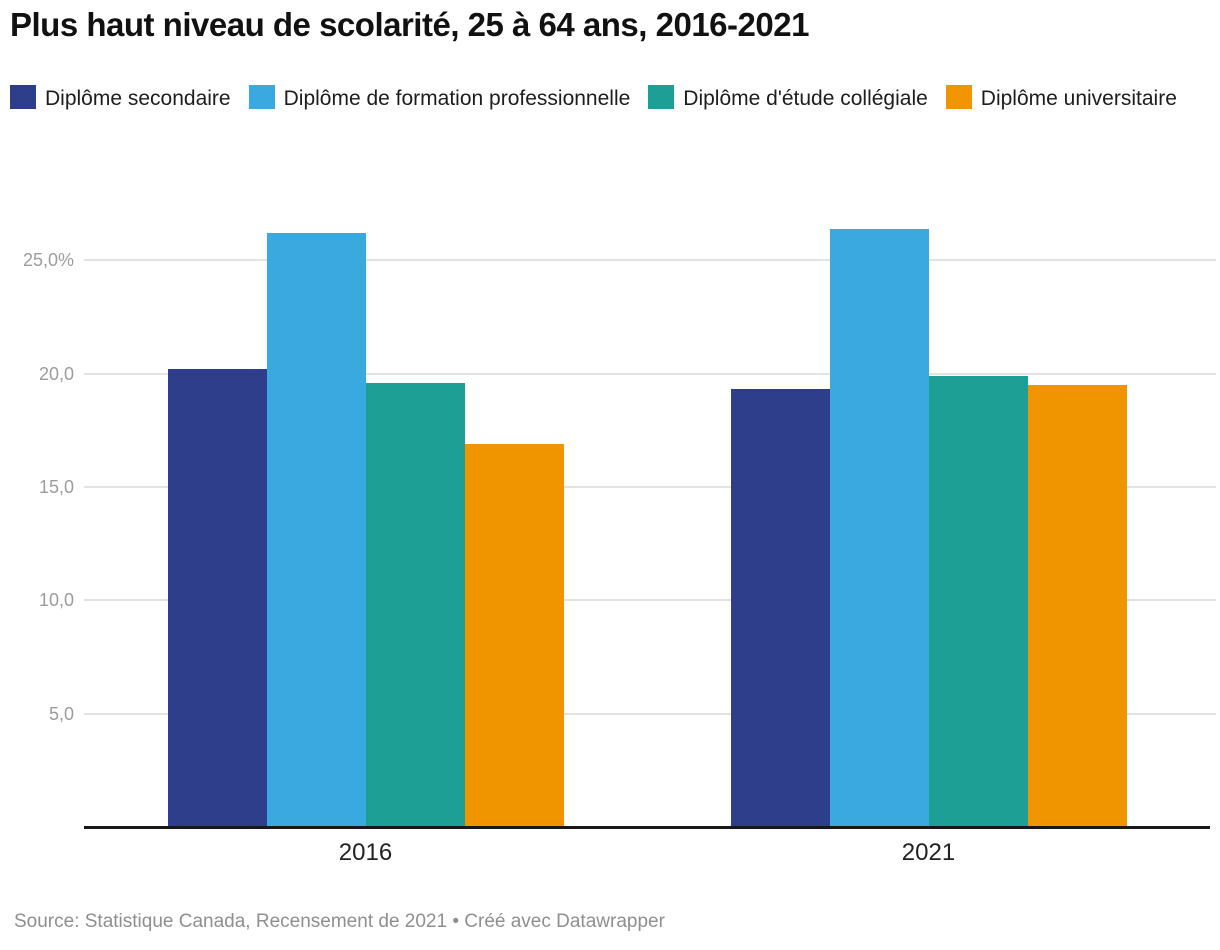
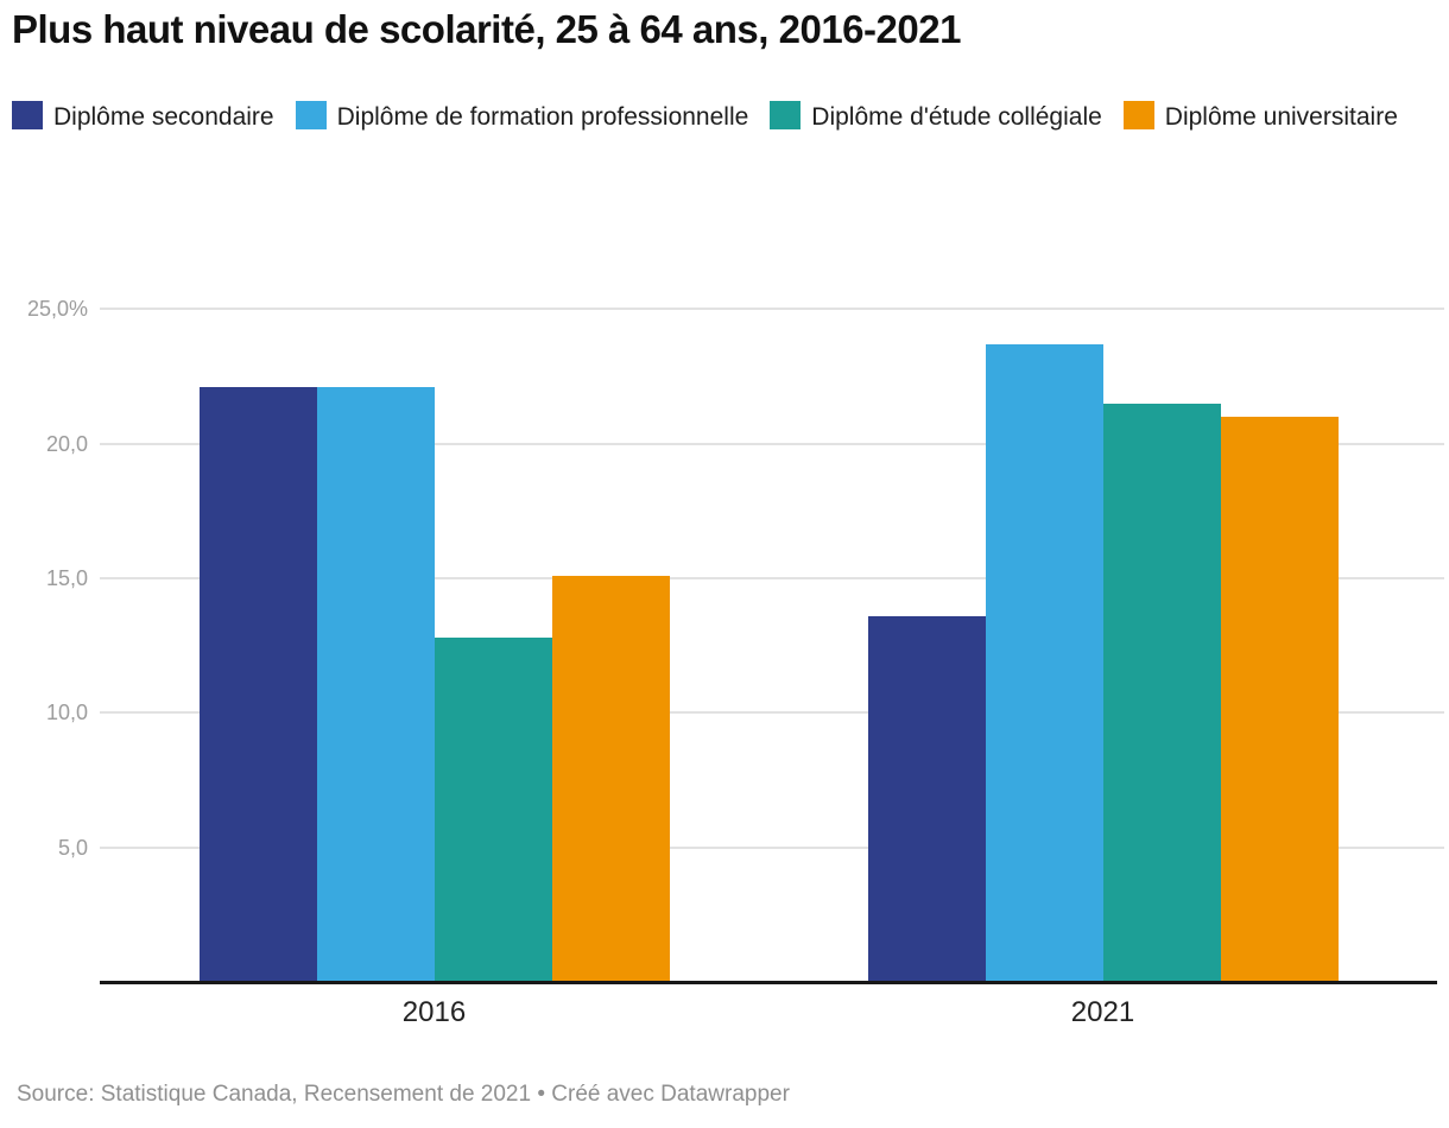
Diplôme secondaire/2016: 20,2% -> 22,1%
Diplôme de formation professionnelle/2016: 26,2% -> 22,1%
Diplôme d'étude collégiale/2016: 19,6% -> 12,8%
Diplôme universitaire/2016: 16,9% -> 15,1%
Diplôme secondaire/2021: 19,3% -> 13,6%
Diplôme de formation professionnelle/2021: 26,4% -> 23,7%
Diplôme d'étude collégiale/2021: 19,9% -> 21,5%
Diplôme universitaire/2021: 19,5% -> 21,0%
